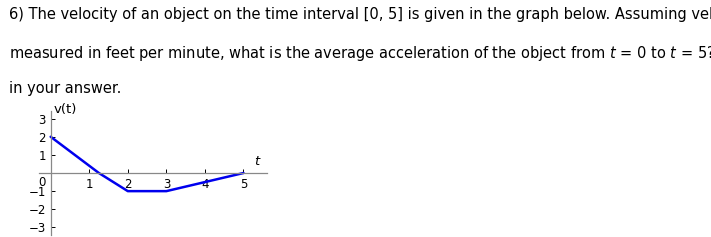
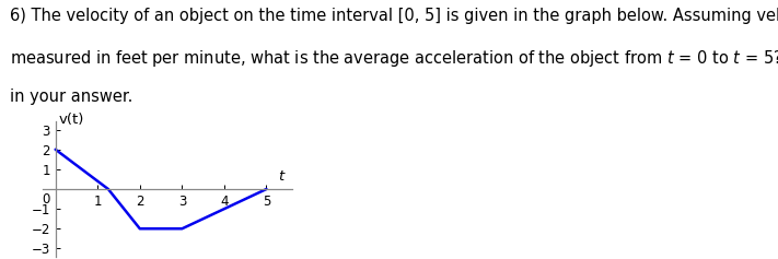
2: -1 -> -2
3: -1 -> -2
